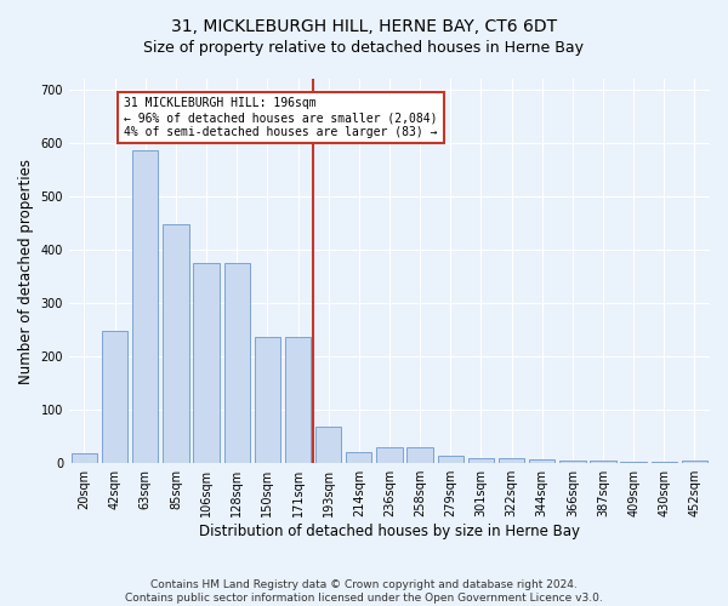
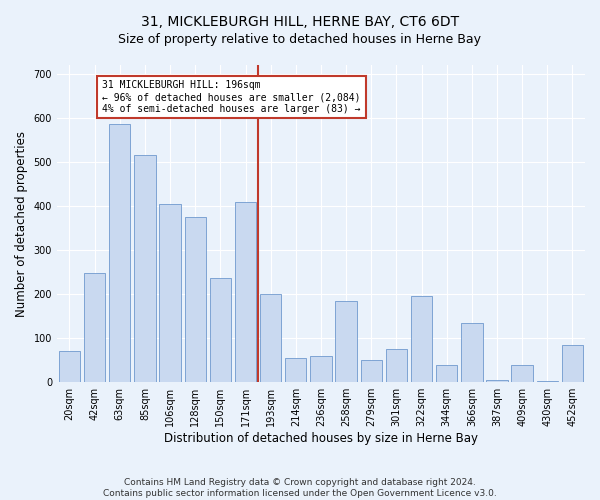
20sqm: 18 -> 70
85sqm: 448 -> 515
106sqm: 375 -> 405
171sqm: 237 -> 410
193sqm: 68 -> 200
214sqm: 20 -> 55
236sqm: 30 -> 60
258sqm: 30 -> 185
279sqm: 13 -> 50
301sqm: 10 -> 75
322sqm: 9 -> 195
344sqm: 8 -> 40
366sqm: 6 -> 135
409sqm: 3 -> 40
452sqm: 5 -> 85
